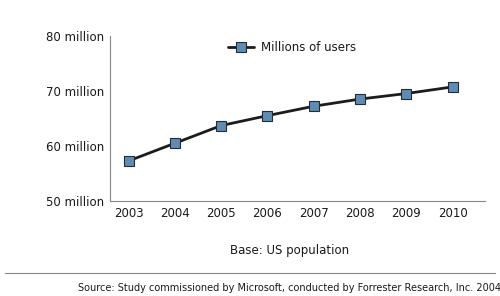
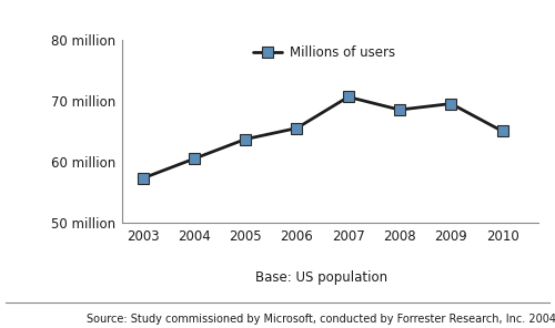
2007: 67.2 million -> 70.6 million
2010: 70.7 million -> 65.0 million
